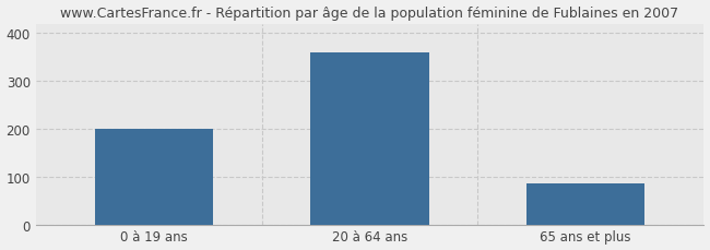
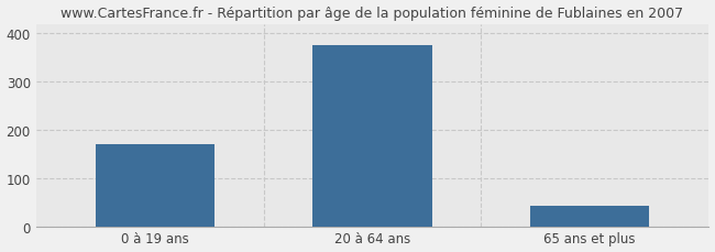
0 à 19 ans: 200 -> 170
20 à 64 ans: 360 -> 375
65 ans et plus: 85 -> 42
